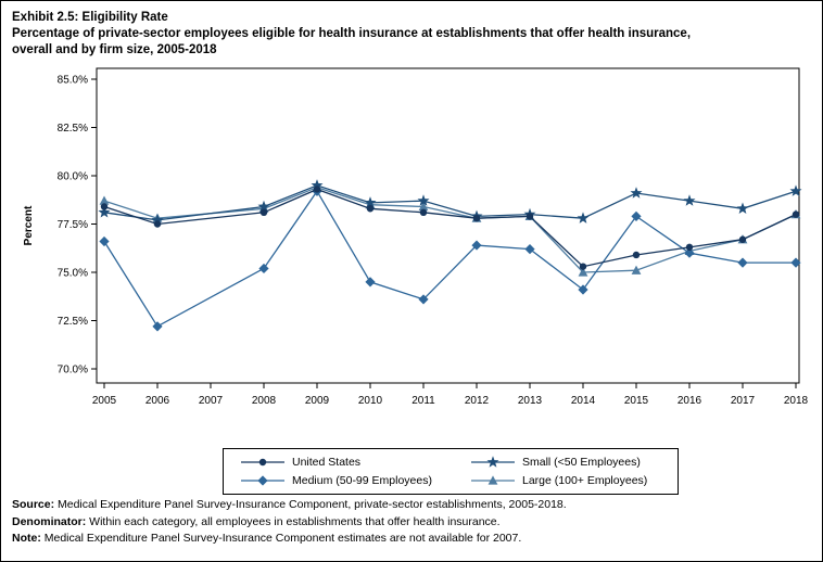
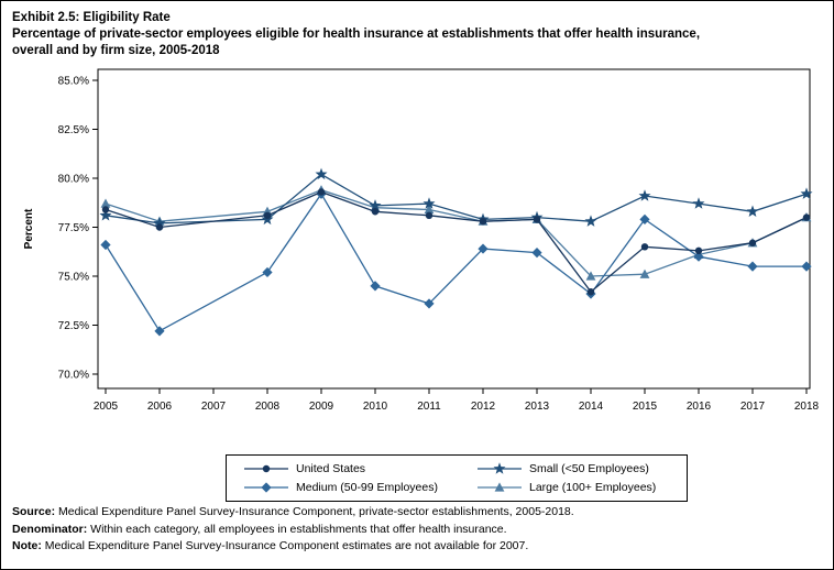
Small (<50 Employees)/2008: 78.4% -> 77.9%
Small (<50 Employees)/2009: 79.5% -> 80.2%
United States/2014: 75.3% -> 74.2%
United States/2015: 75.9% -> 76.5%
